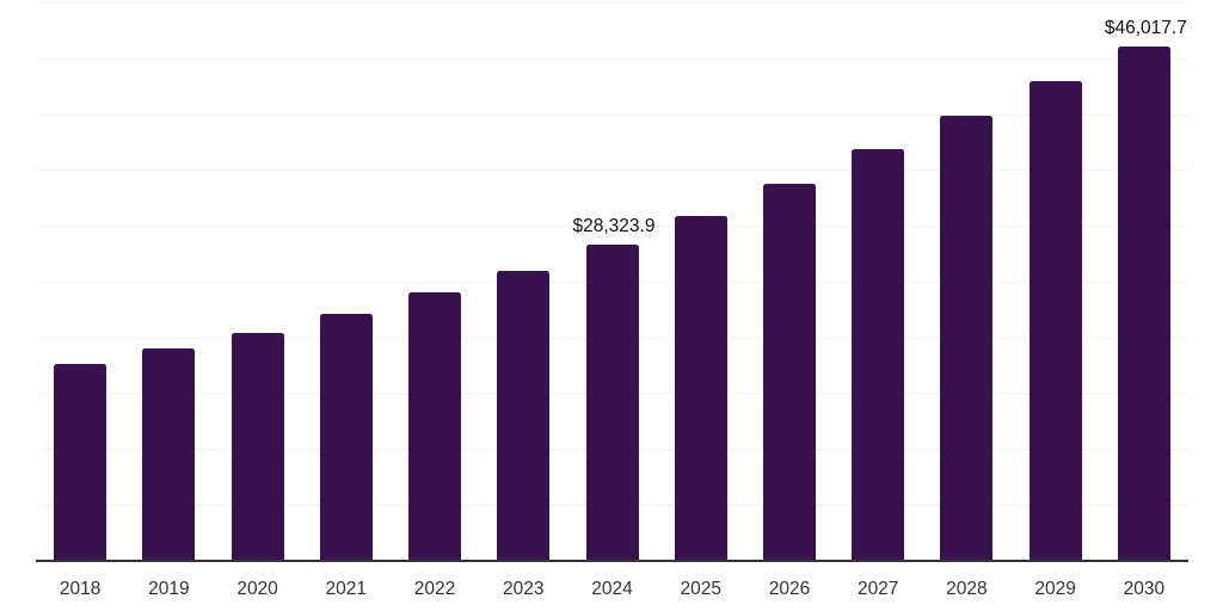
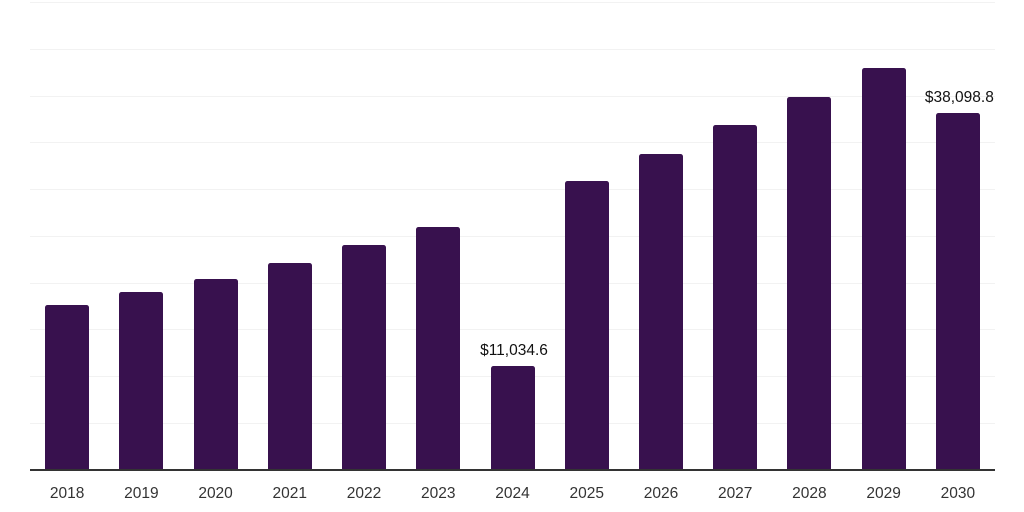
2024: $28,323.9 -> $11,034.6
2030: $46,017.7 -> $38,098.8
